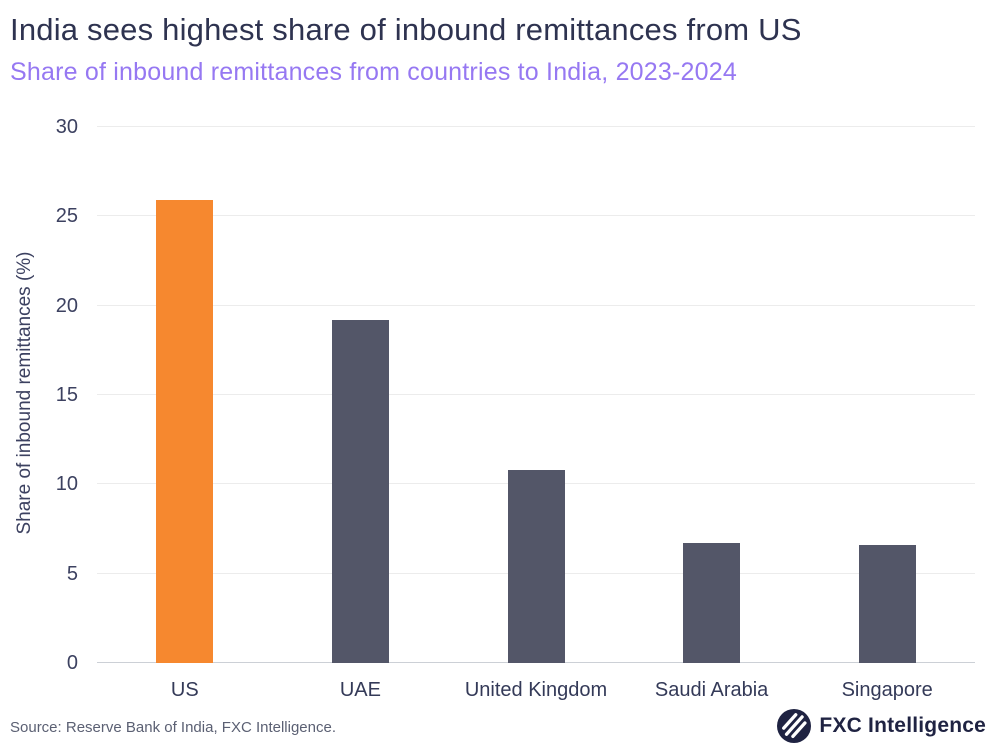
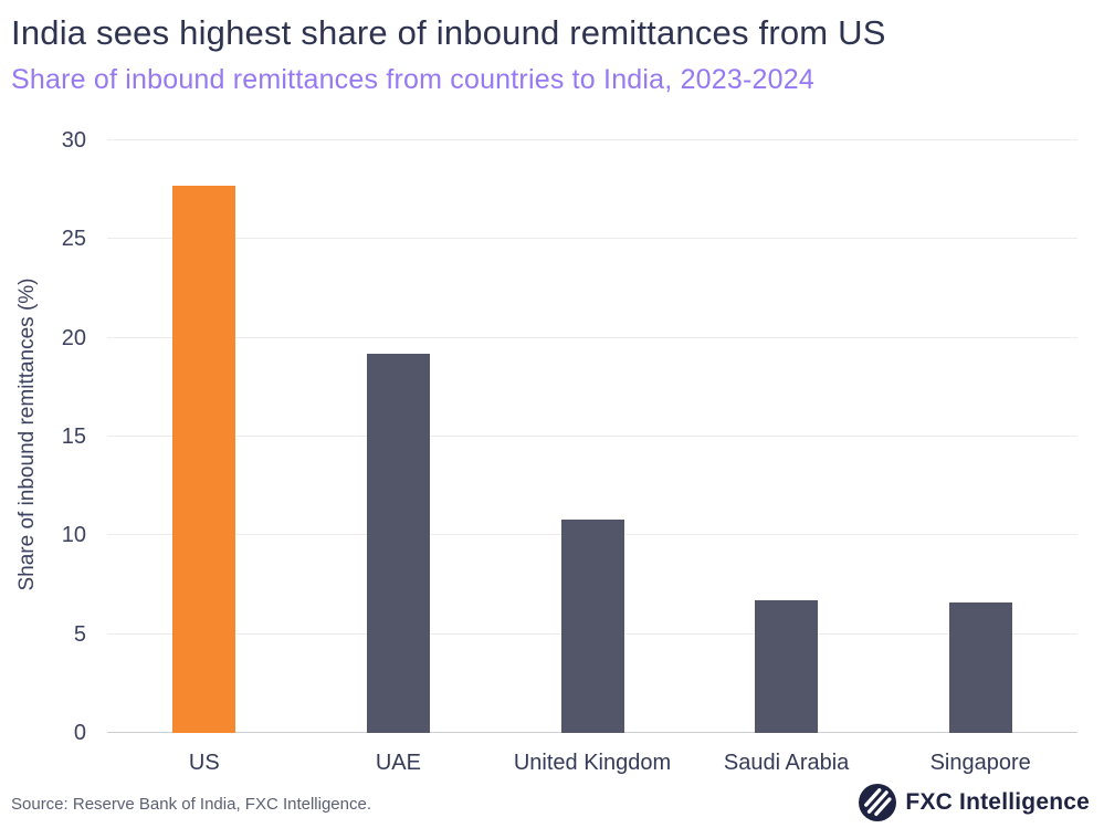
US: 25.9 -> 27.7
